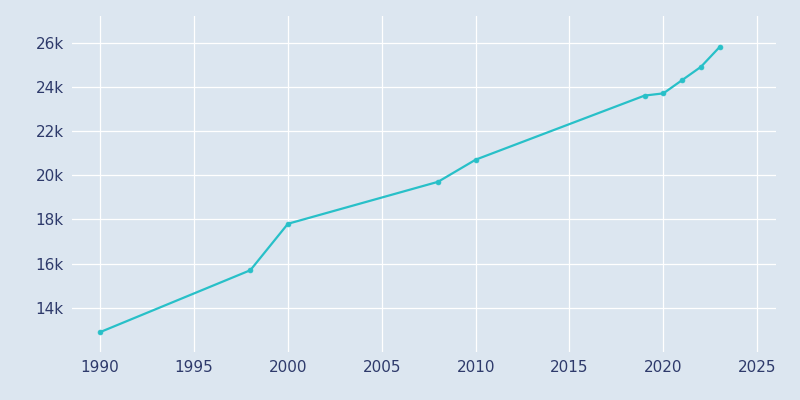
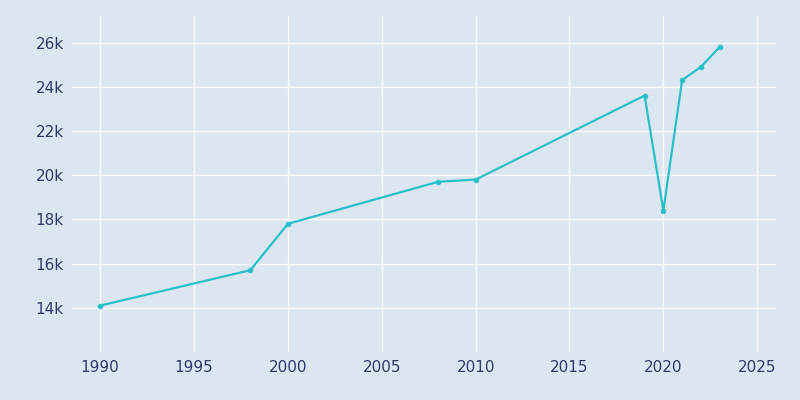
1990: 12.9k -> 14.1k
2010: 20.7k -> 19.8k
2020: 23.7k -> 18.4k
